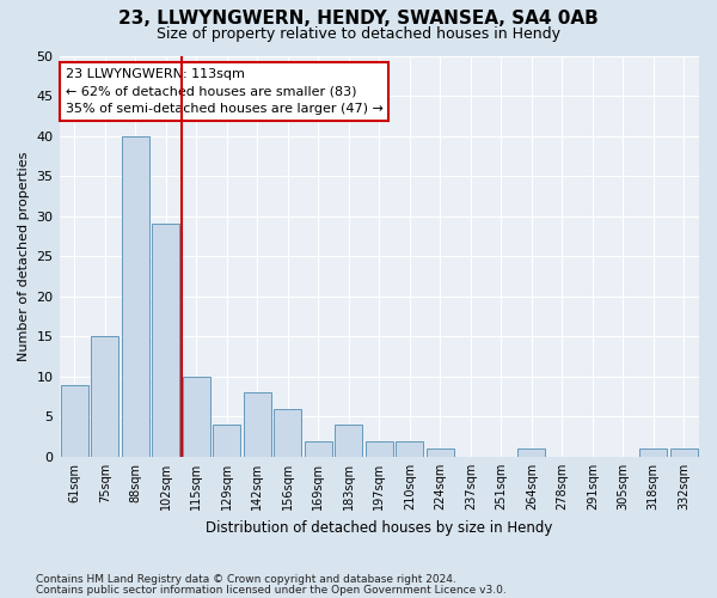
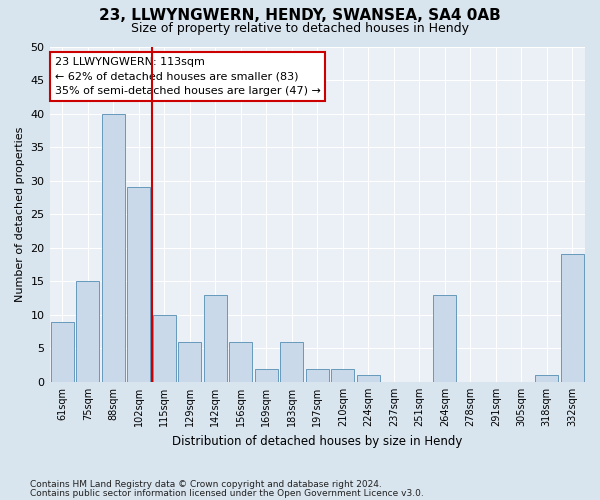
129sqm: 4 -> 6
142sqm: 8 -> 13
183sqm: 4 -> 6
264sqm: 1 -> 13
332sqm: 1 -> 19
